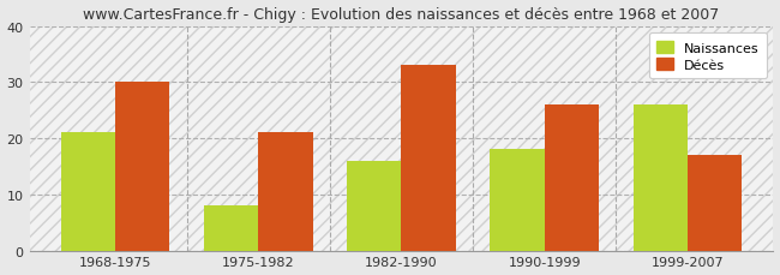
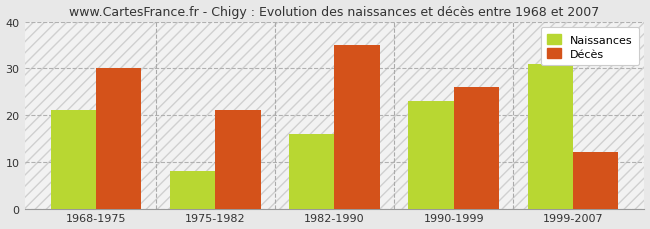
Décès/1982-1990: 33 -> 35
Naissances/1990-1999: 18 -> 23
Naissances/1999-2007: 26 -> 31
Décès/1999-2007: 17 -> 12
